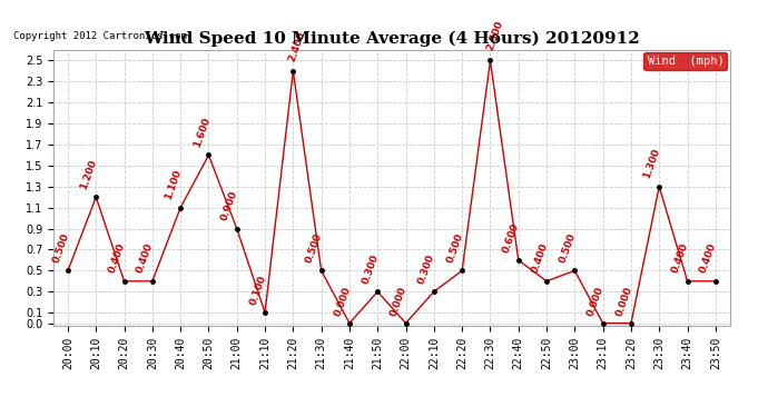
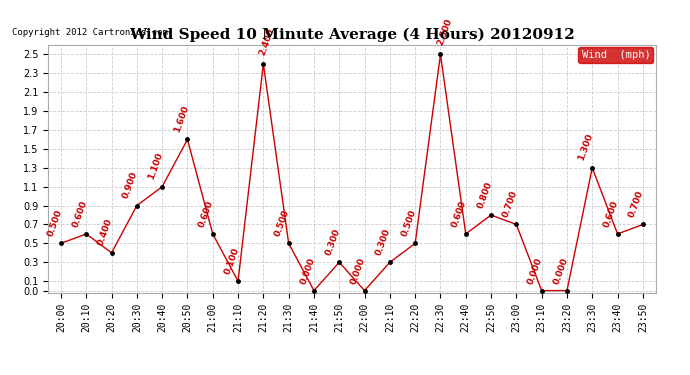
20:10: 1.200 -> 0.600
20:30: 0.400 -> 0.900
21:00: 0.900 -> 0.600
22:50: 0.400 -> 0.800
23:00: 0.500 -> 0.700
23:40: 0.400 -> 0.600
23:50: 0.400 -> 0.700
